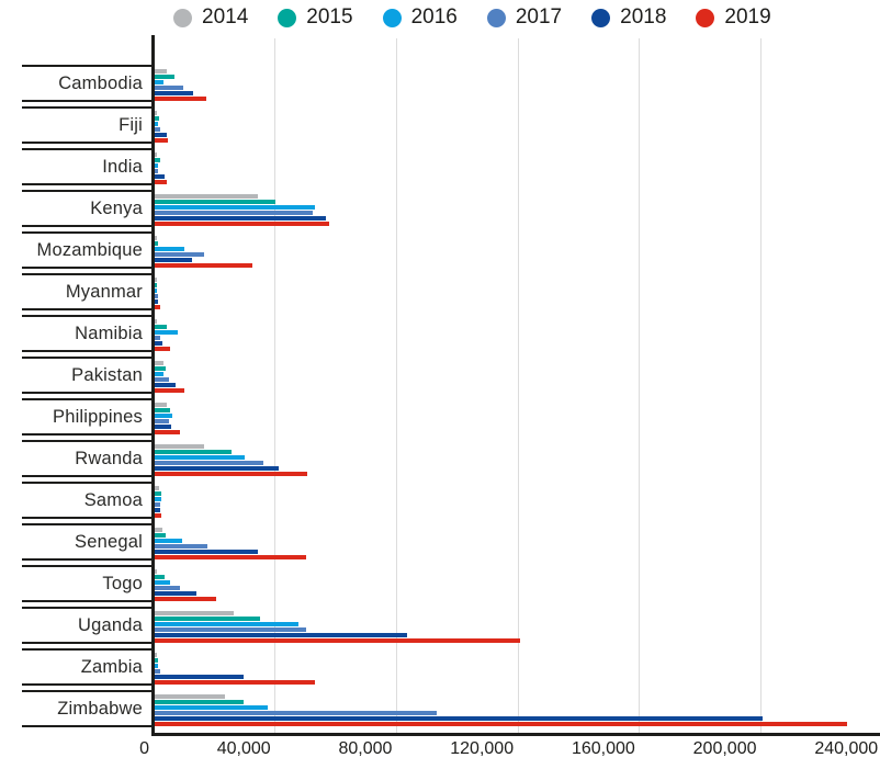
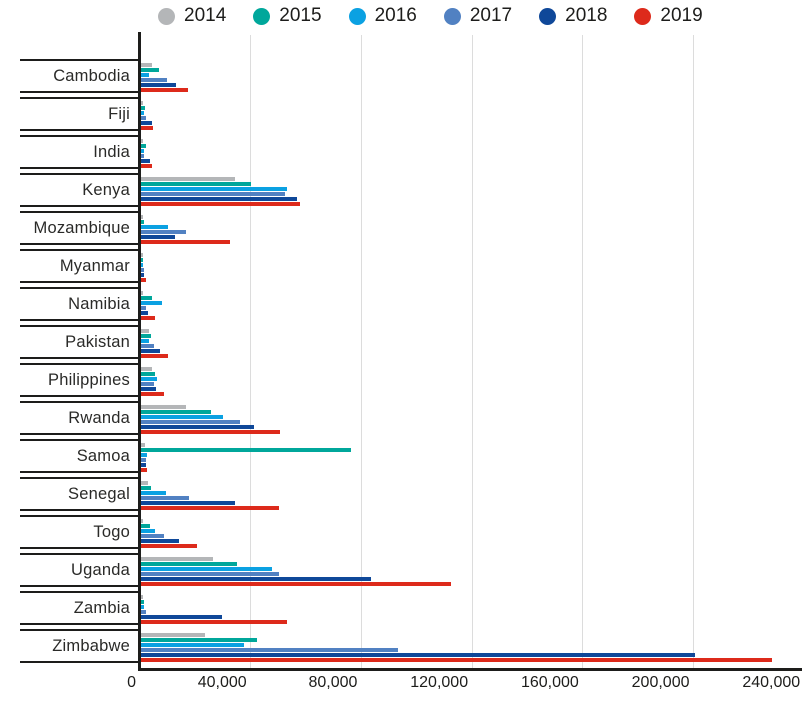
2015/Samoa: 2000 -> 76000
2019/Uganda: 120000 -> 112000
2015/Zimbabwe: 29000 -> 42000
